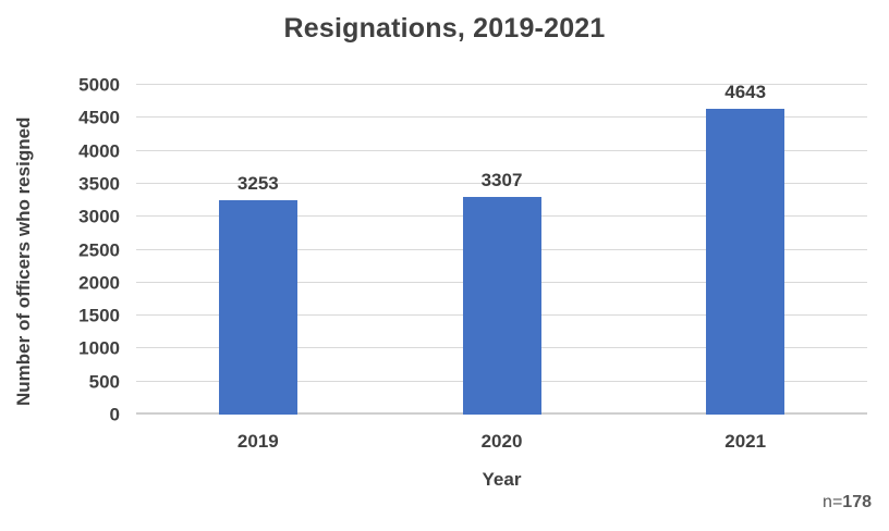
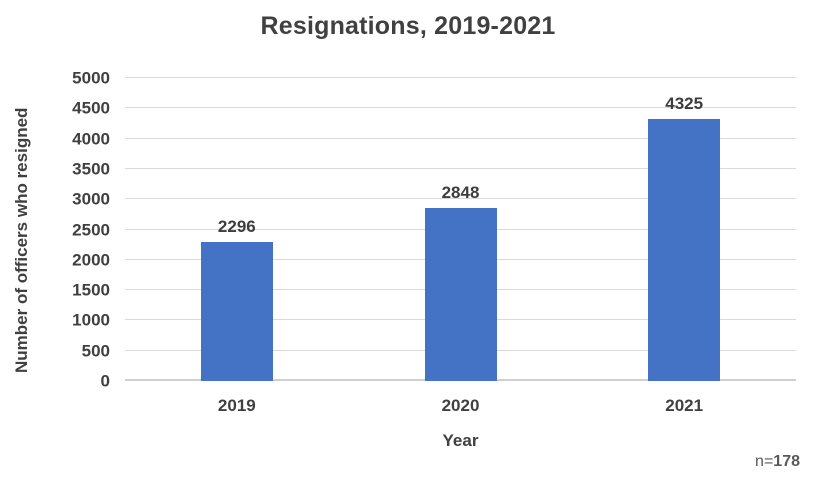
2019: 3253 -> 2296
2020: 3307 -> 2848
2021: 4643 -> 4325
